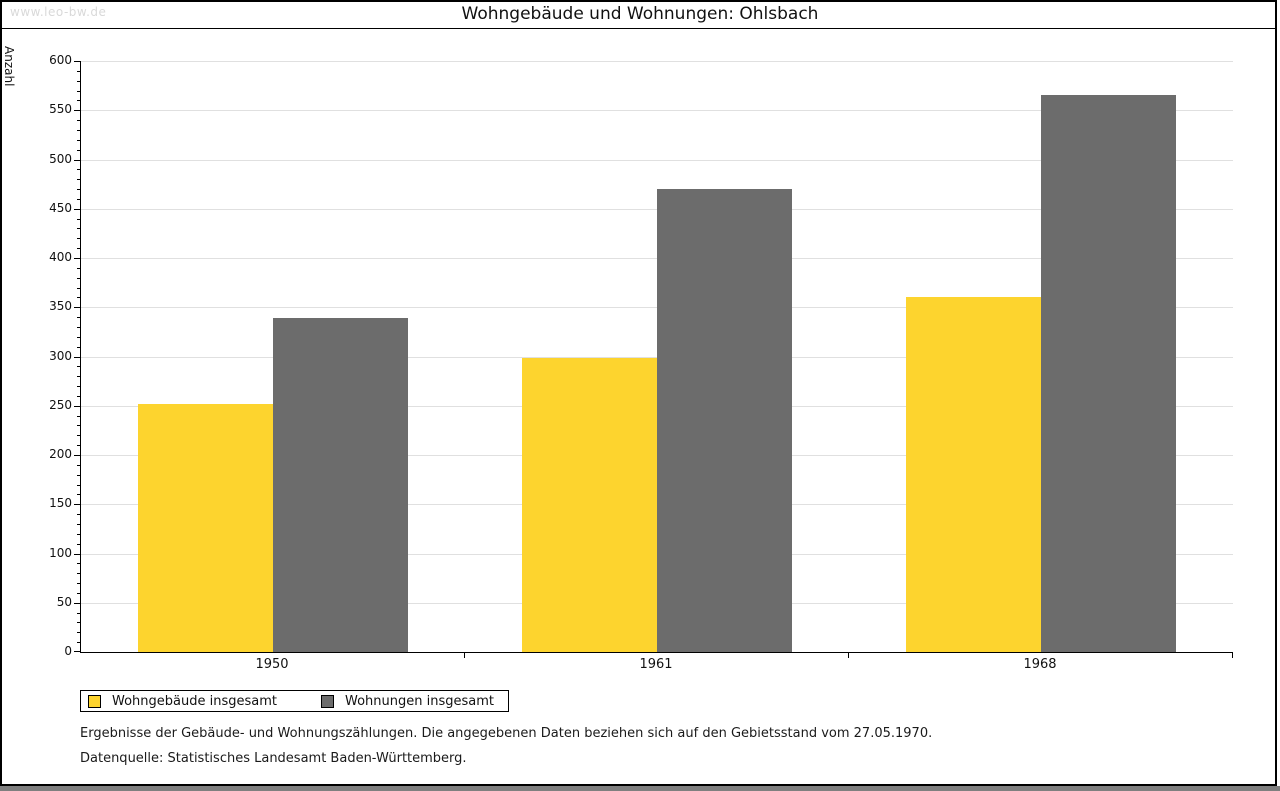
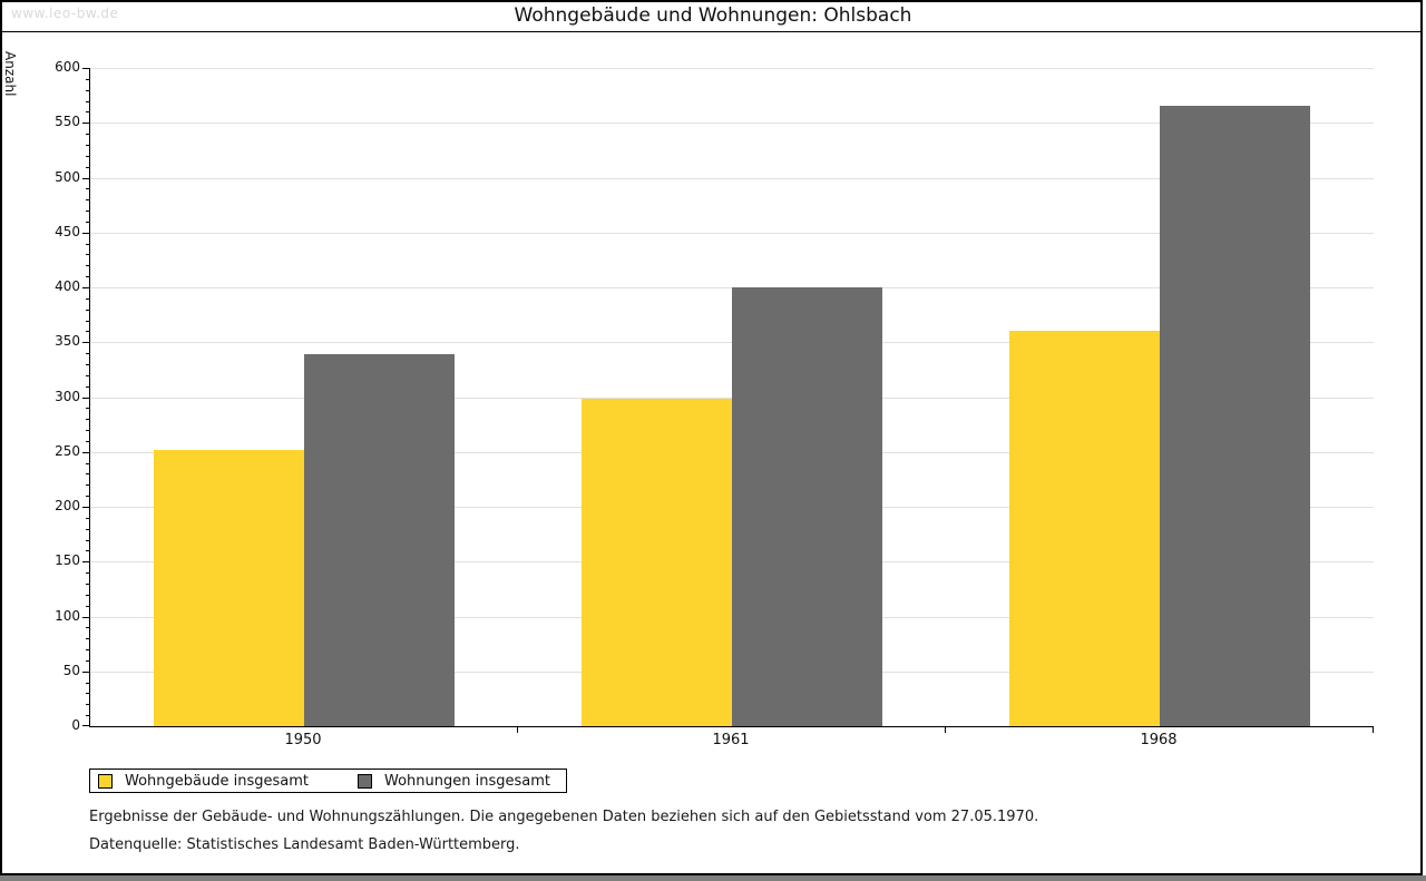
Wohnungen insgesamt/1961: 470 -> 400
